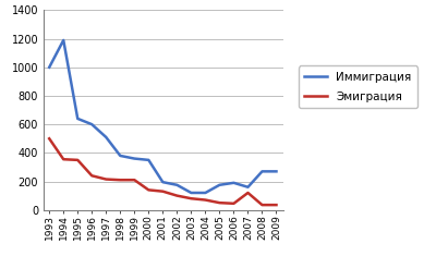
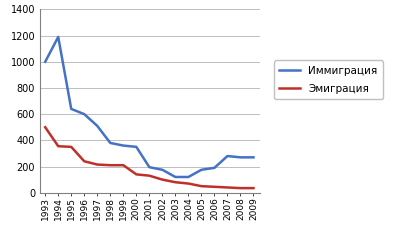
Иммиграция/2007: 160 -> 280
Эмиграция/2007: 120 -> 40
